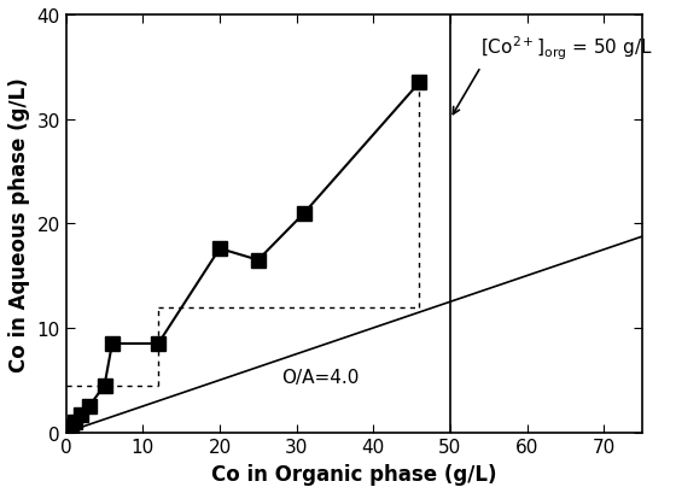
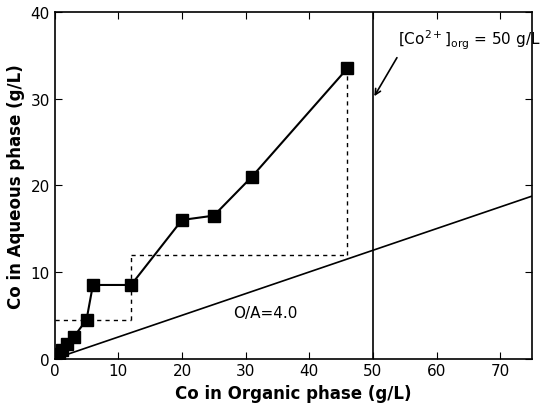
20: 17.6 -> 16.0
